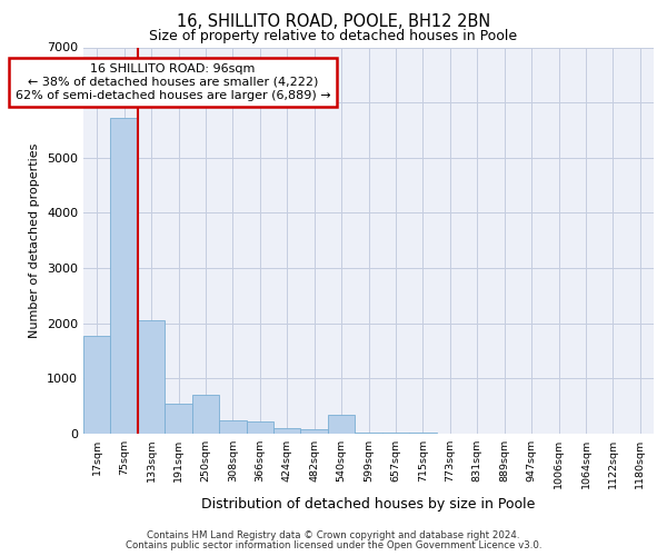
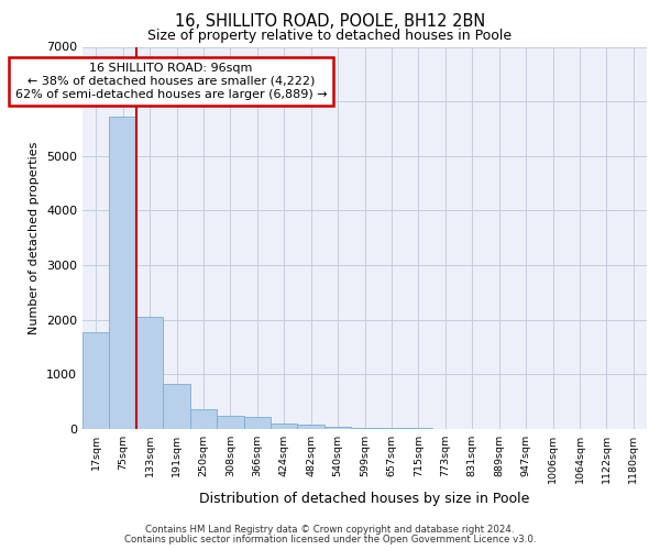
191sqm: 550 -> 820
250sqm: 700 -> 370
540sqm: 350 -> 50
